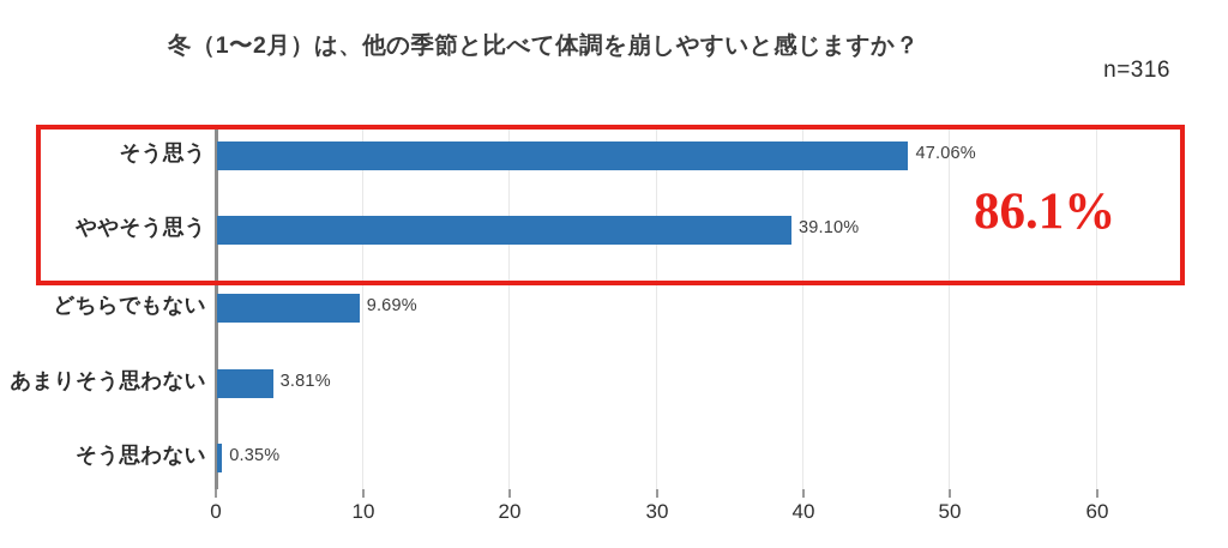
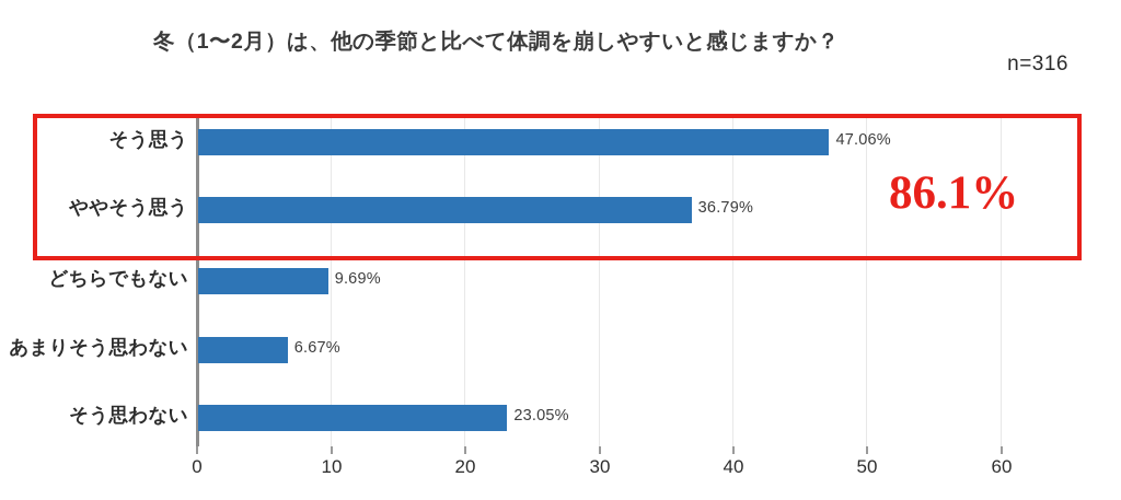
ややそう思う: 39.10% -> 36.79%
あまりそう思わない: 3.81% -> 6.67%
そう思わない: 0.35% -> 23.05%
